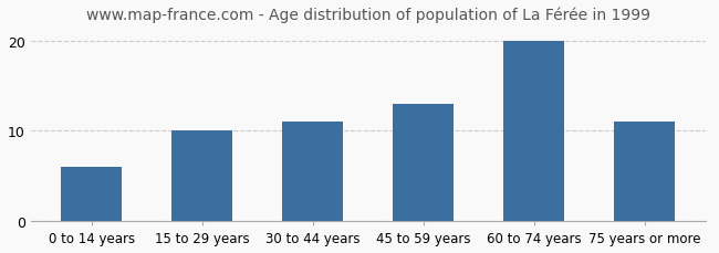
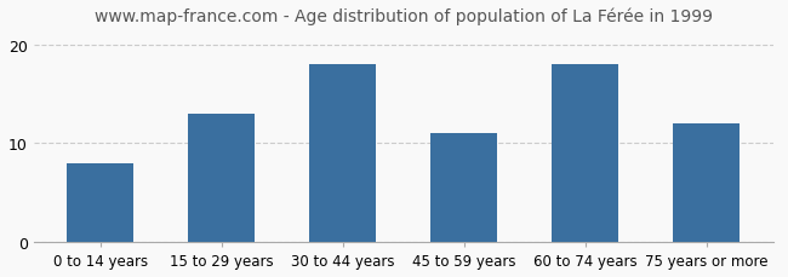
0 to 14 years: 6 -> 8
15 to 29 years: 10 -> 13
30 to 44 years: 11 -> 18
45 to 59 years: 13 -> 11
60 to 74 years: 20 -> 18
75 years or more: 11 -> 12
